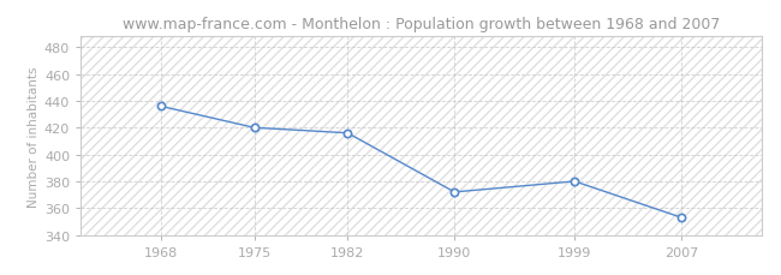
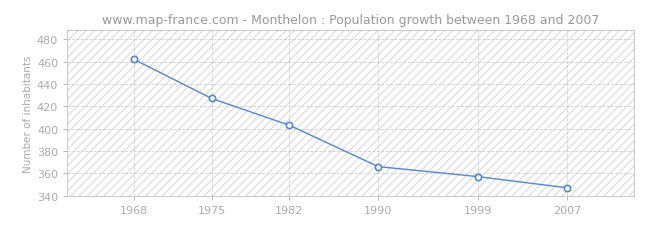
1968: 436 -> 462
1975: 420 -> 427
1982: 416 -> 403
1990: 372 -> 366
1999: 380 -> 357
2007: 353 -> 347
